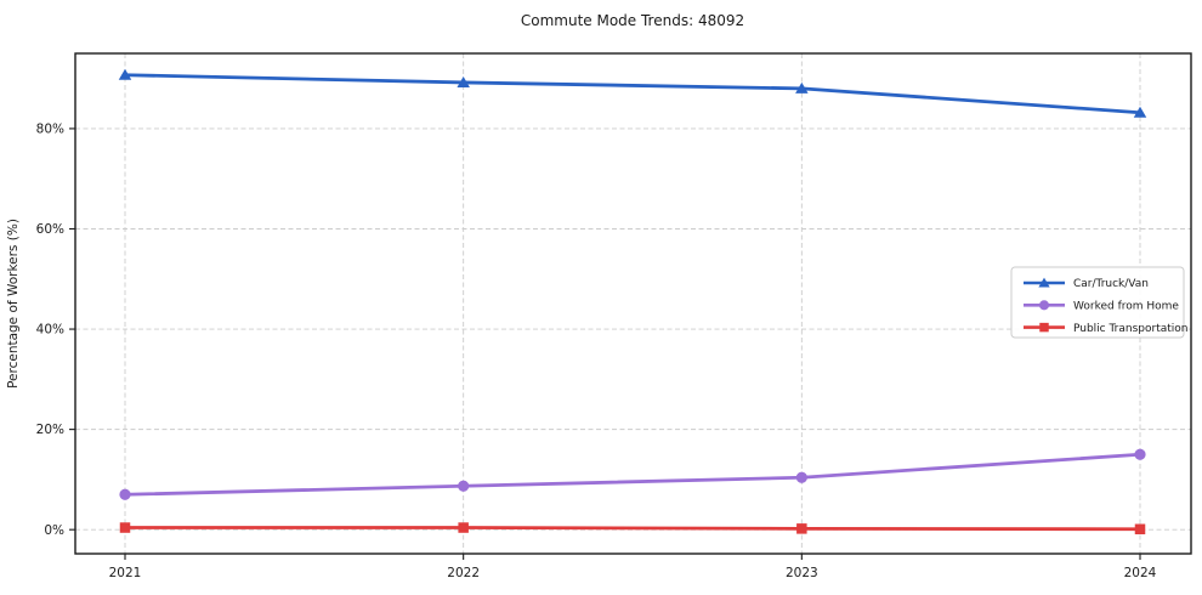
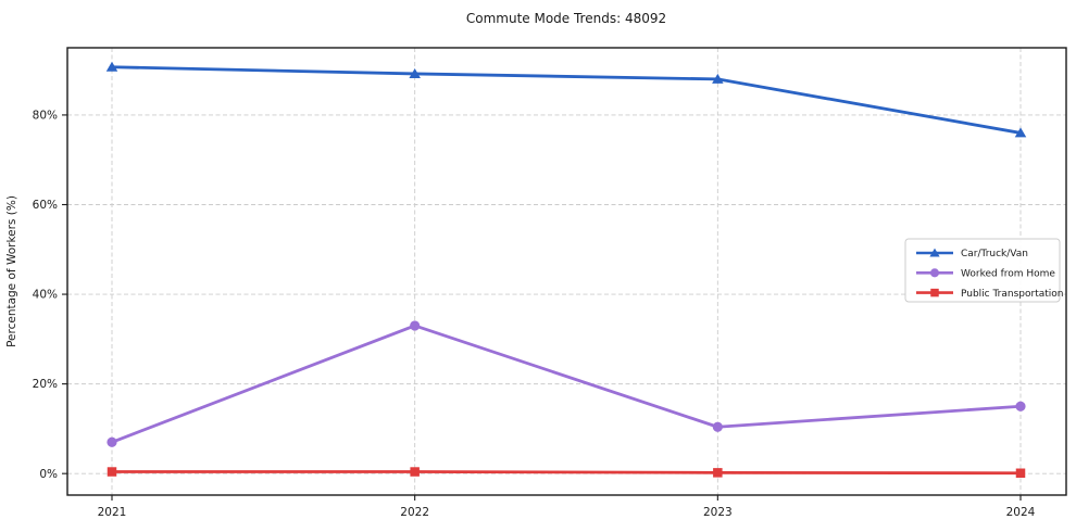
Worked from Home/2022: 9% -> 33%
Car/Truck/Van/2024: 83% -> 76%
